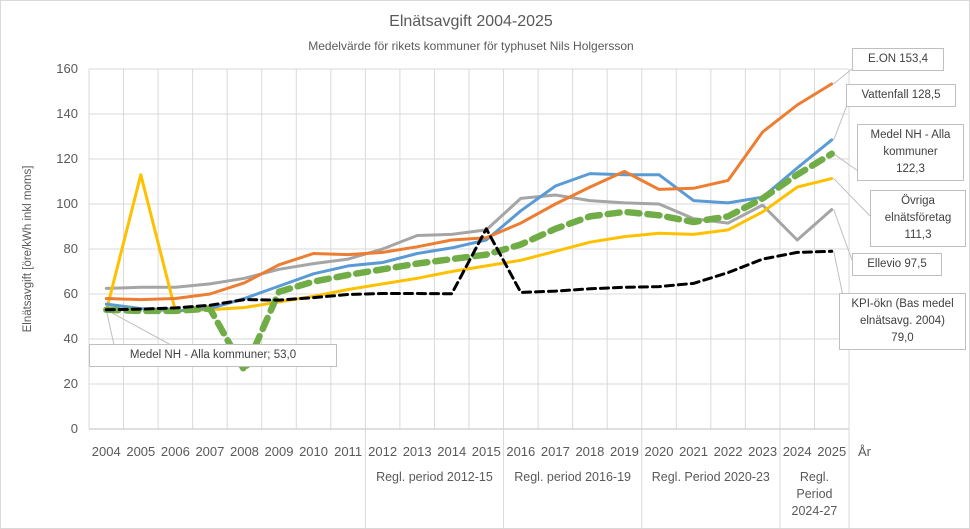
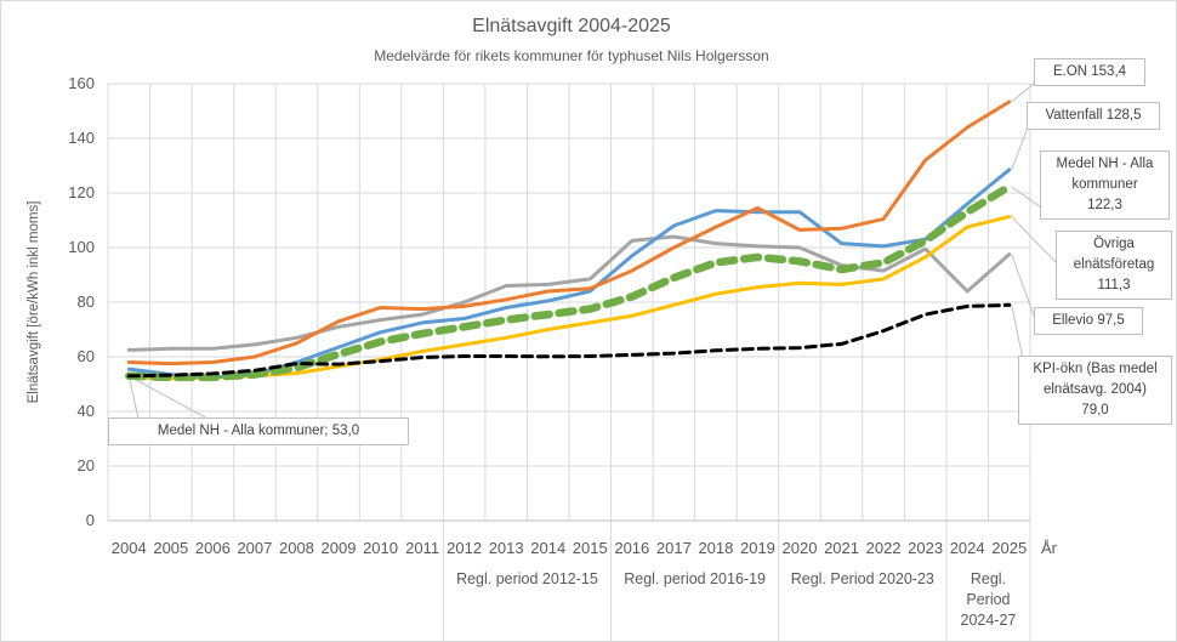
Övriga elnätsföretag/2005: 113 -> 52
Medel NH - Alla kommuner/2008: 26 -> 56
KPI-ökn (Bas medel elnätsavg. 2004)/2015: 89 -> 60
